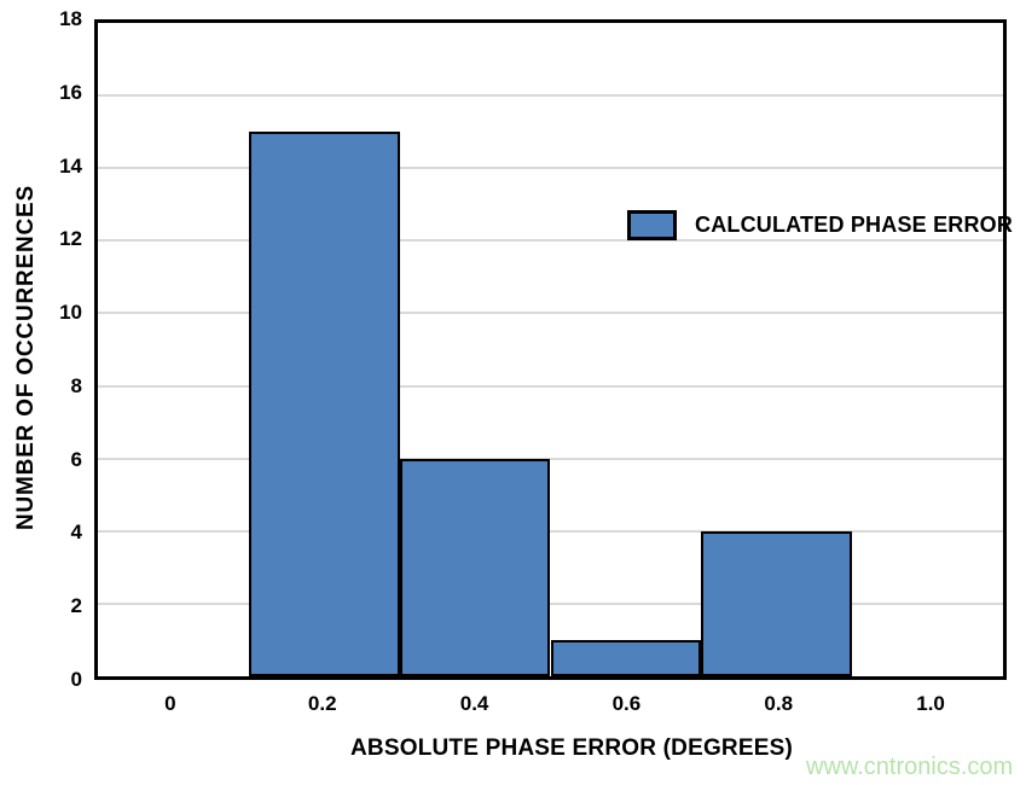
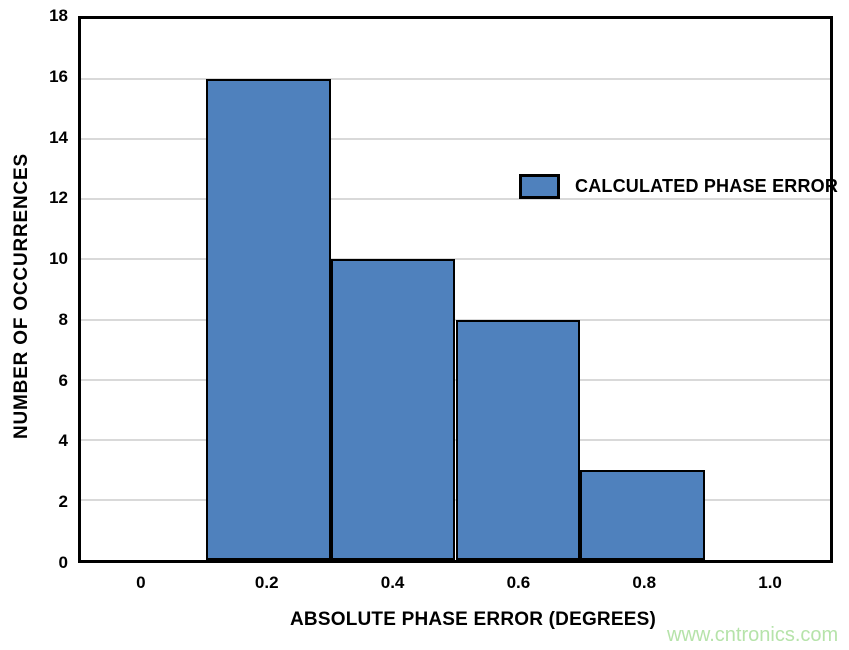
0.2: 15 -> 16
0.4: 6 -> 10
0.6: 1 -> 8
0.8: 4 -> 3
